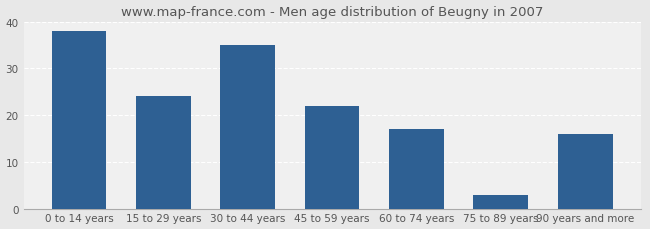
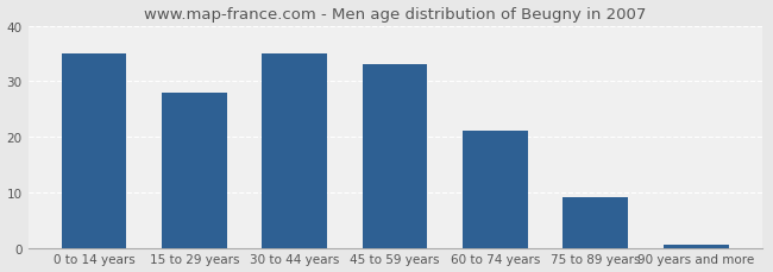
0 to 14 years: 38.0 -> 35.0
15 to 29 years: 24.0 -> 28.0
45 to 59 years: 22.0 -> 33.0
60 to 74 years: 17.0 -> 21.0
75 to 89 years: 3.0 -> 9.0
90 years and more: 16.0 -> 0.5
